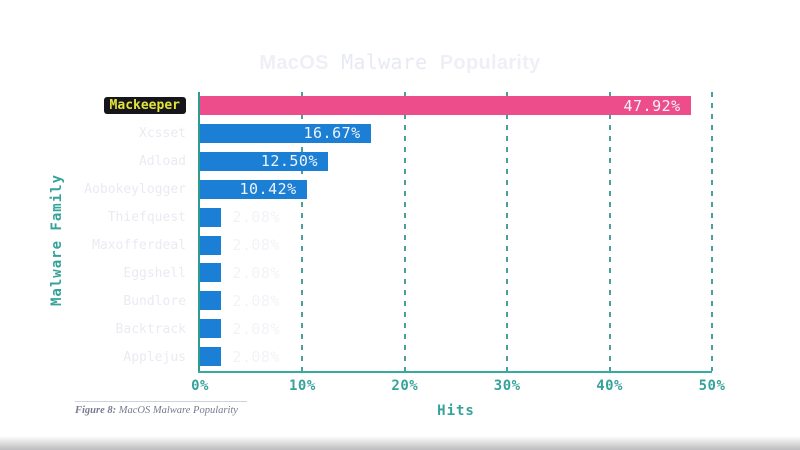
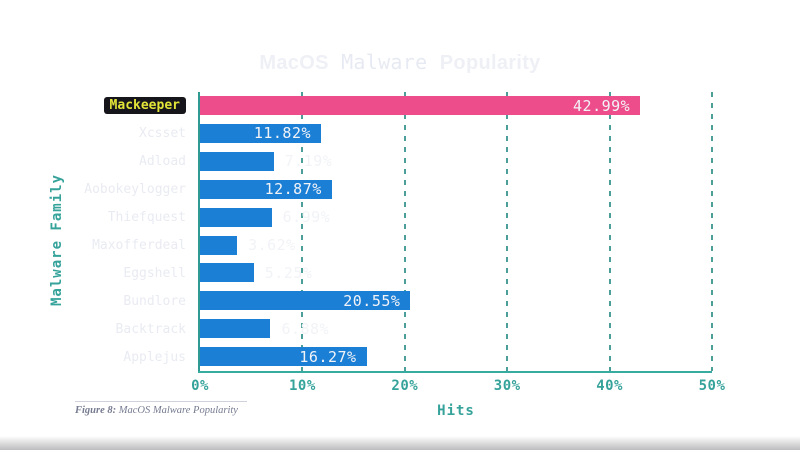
Mackeeper: 47.92% -> 42.99%
Xcsset: 16.67% -> 11.82%
Adload: 12.50% -> 7.19%
Aobokeylogger: 10.42% -> 12.87%
Thiefquest: 2.08% -> 6.99%
Maxofferdeal: 2.08% -> 3.62%
Eggshell: 2.08% -> 5.25%
Bundlore: 2.08% -> 20.55%
Backtrack: 2.08% -> 6.88%
Applejus: 2.08% -> 16.27%
